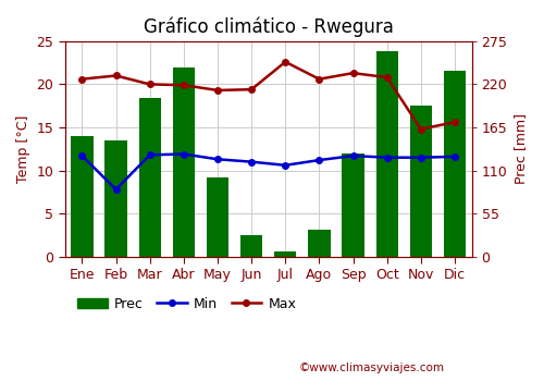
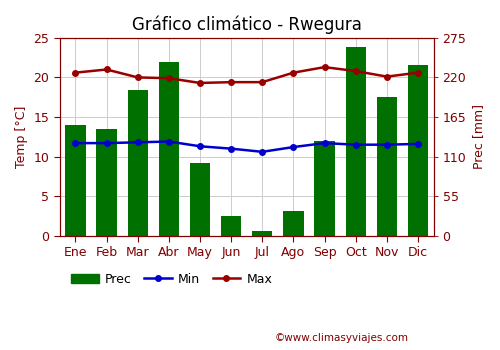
Min/Feb: 7.8 -> 11.7
Max/Jul: 22.6 -> 19.4
Max/Nov: 14.8 -> 20.1
Max/Dic: 15.6 -> 20.6
